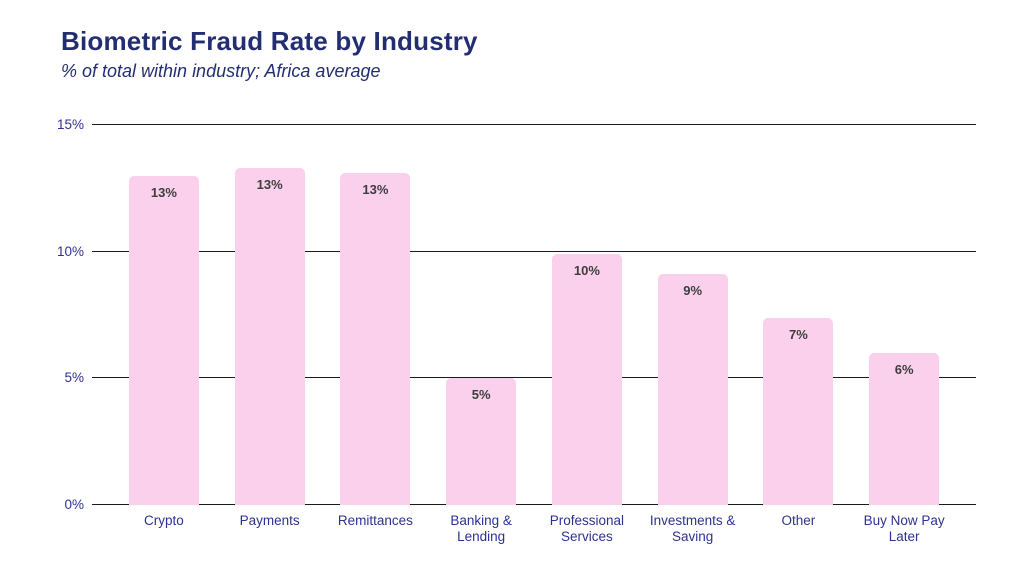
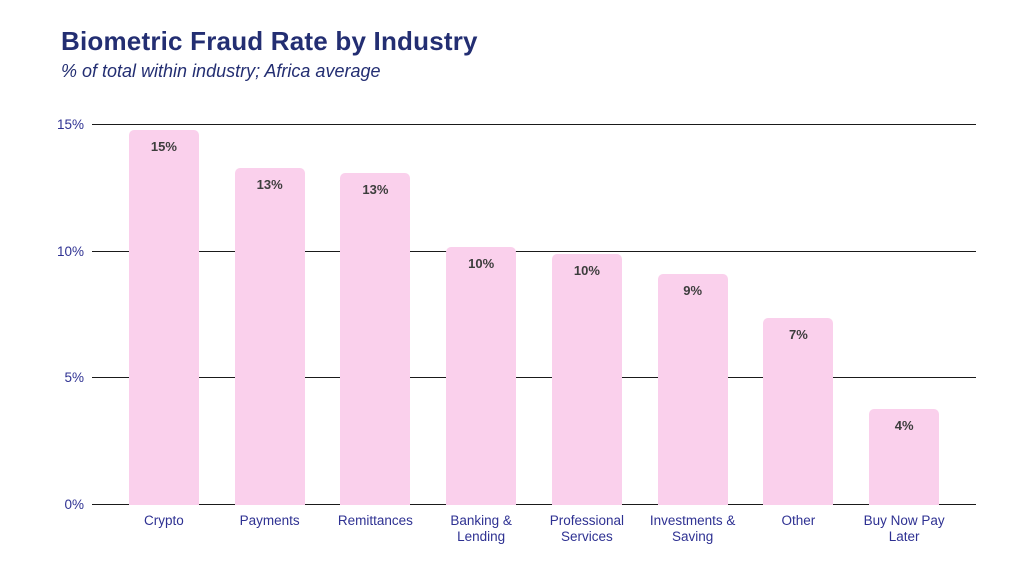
Crypto: 13% -> 15%
Banking & Lending: 5% -> 10%
Buy Now Pay Later: 6% -> 4%
